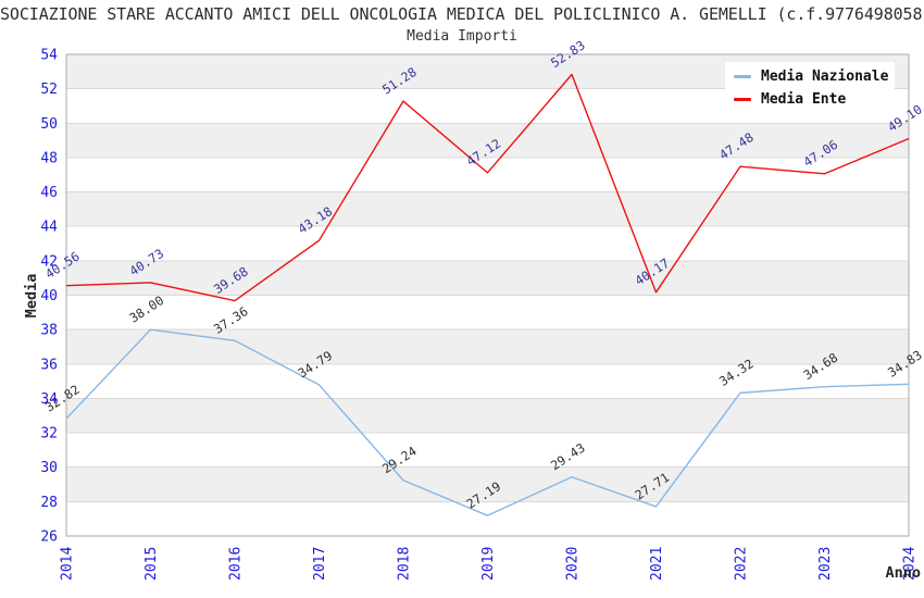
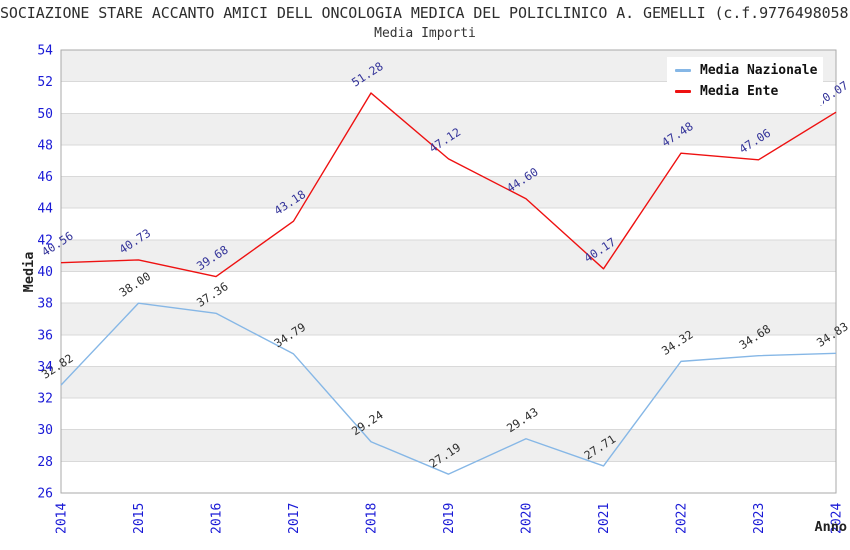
Media Ente/2020: 52.83 -> 44.60
Media Ente/2024: 49.10 -> 50.07
